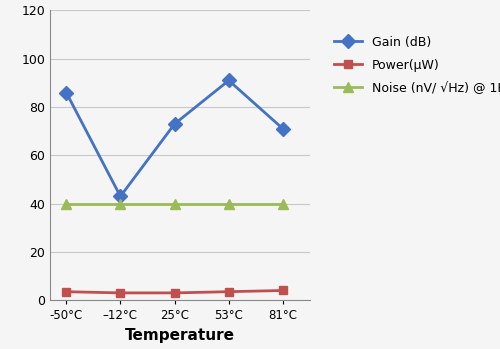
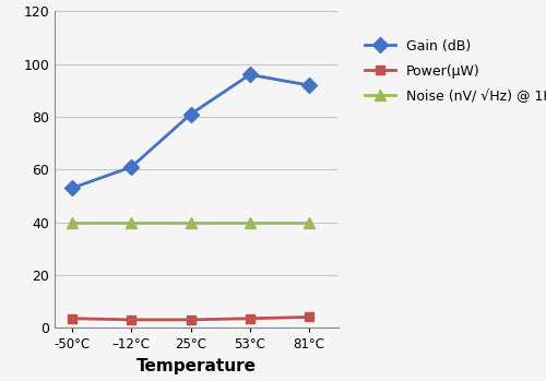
Gain (dB)/-50°C: 86 -> 53
Gain (dB)/–12°C: 43 -> 61
Gain (dB)/25°C: 73 -> 81
Gain (dB)/53°C: 91 -> 96
Gain (dB)/81°C: 71 -> 92
